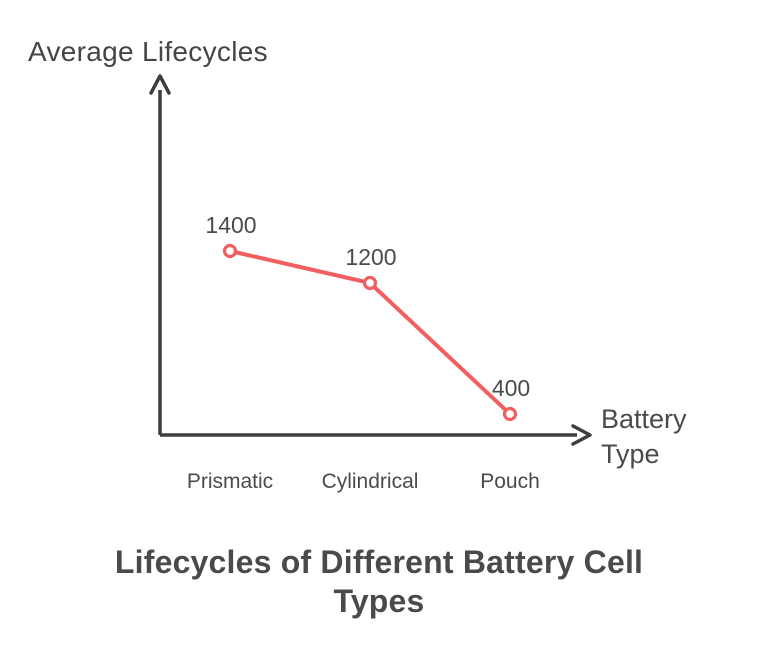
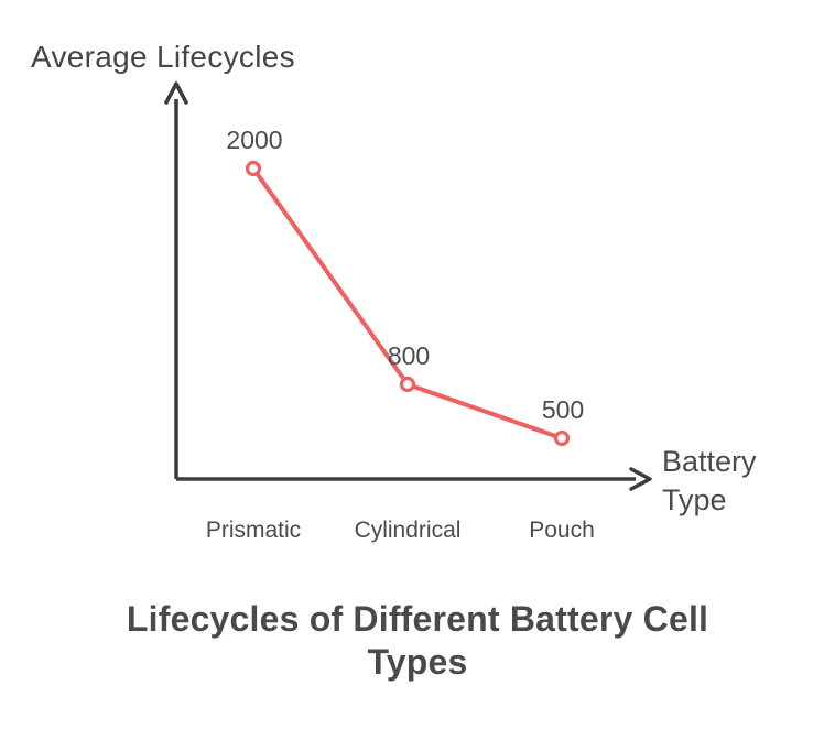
Prismatic: 1400 -> 2000
Cylindrical: 1200 -> 800
Pouch: 400 -> 500
